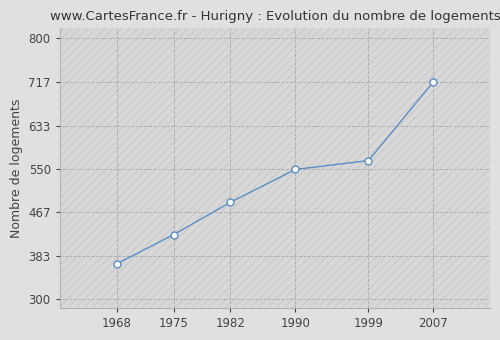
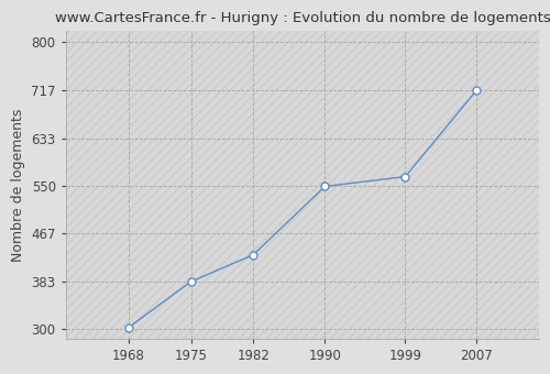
1968: 368 -> 303
1975: 424 -> 383
1982: 486 -> 430
